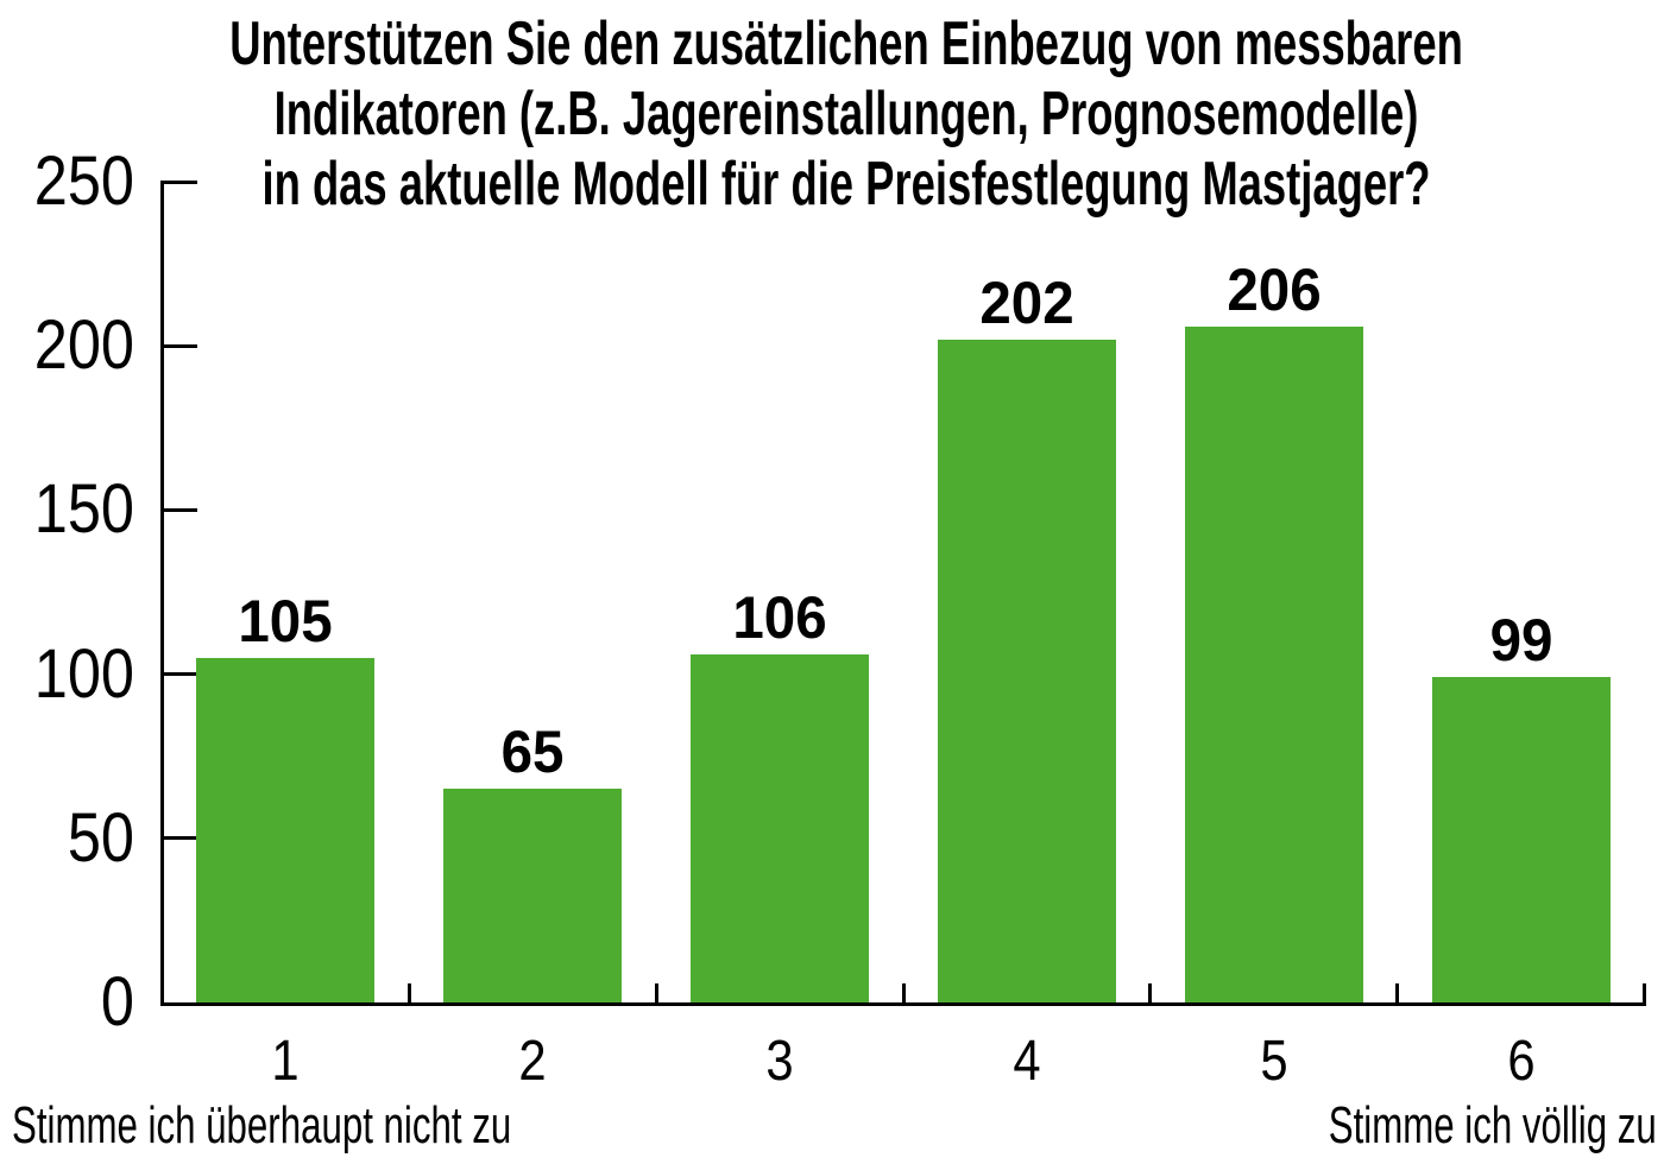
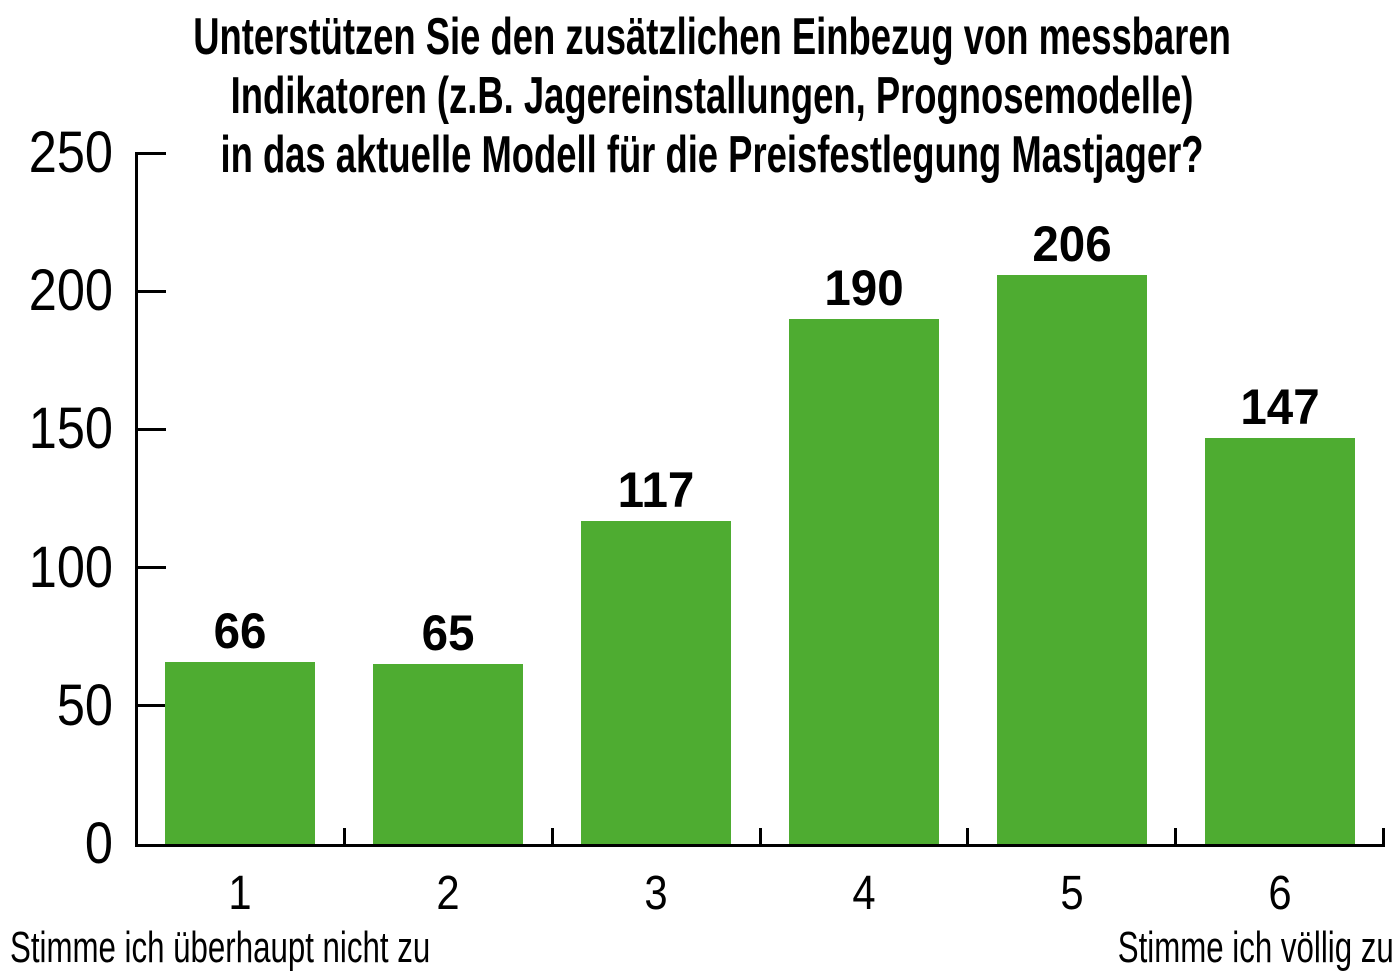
1: 105 -> 66
3: 106 -> 117
4: 202 -> 190
6: 99 -> 147
